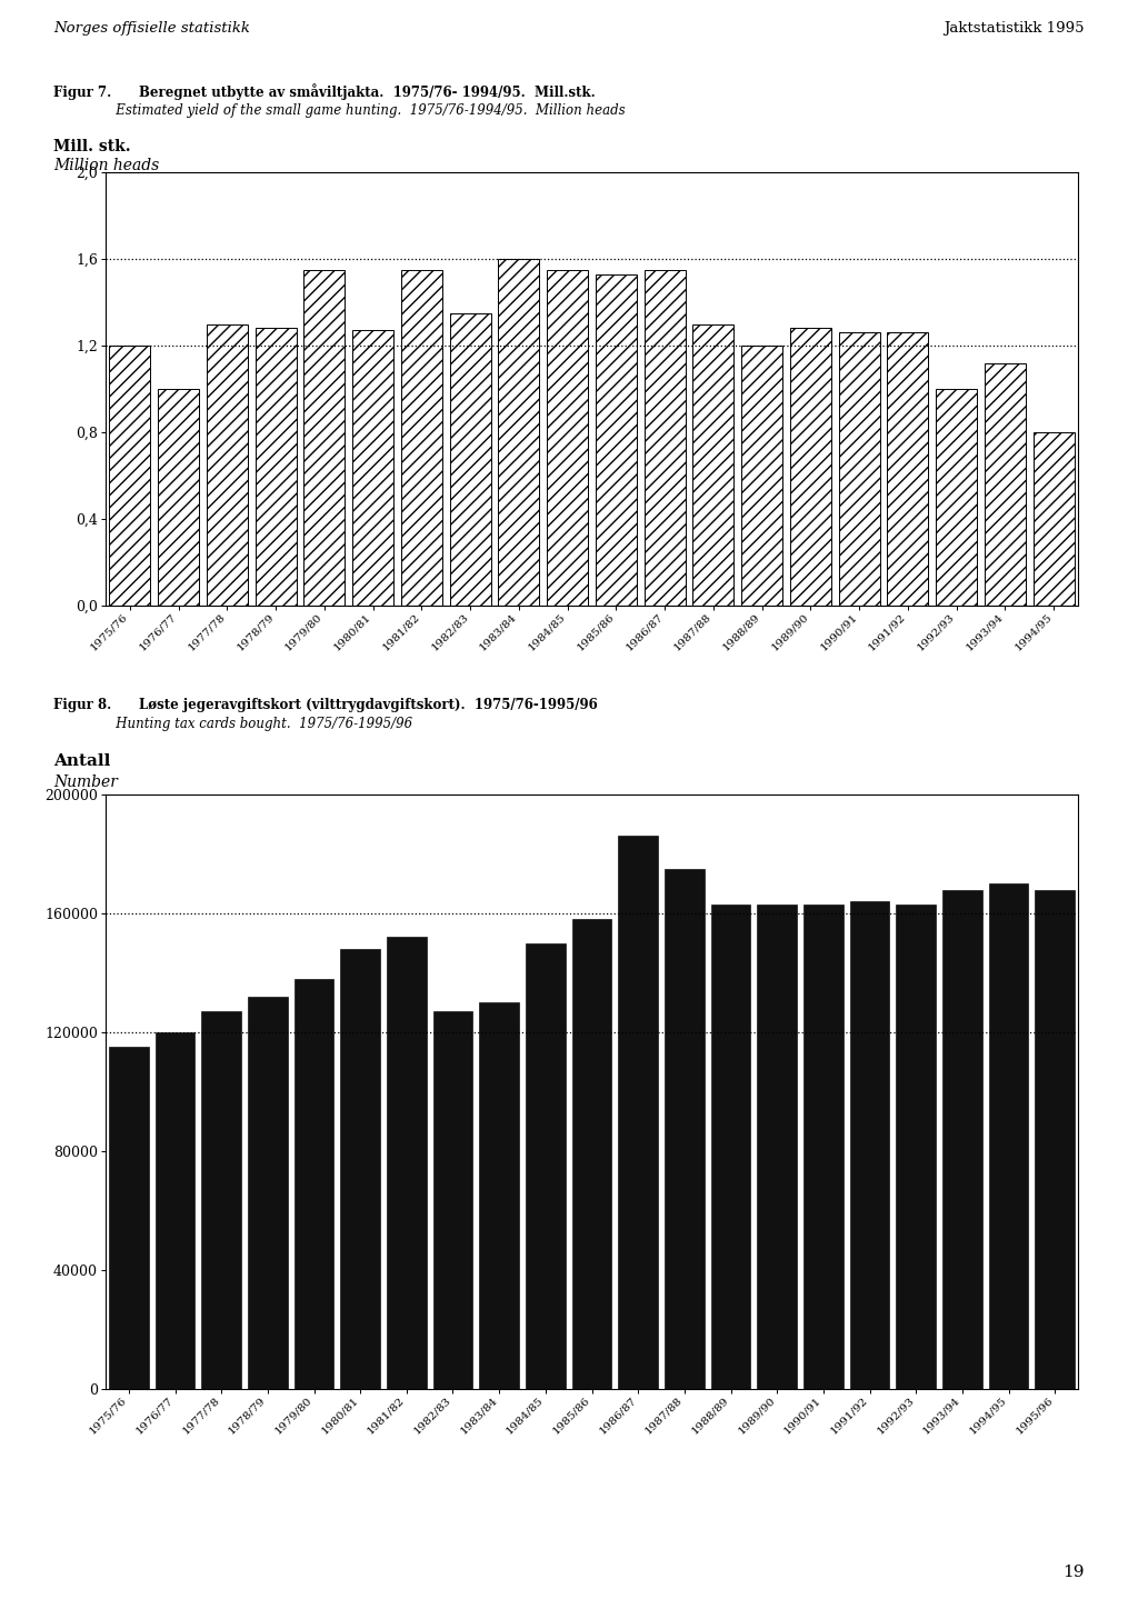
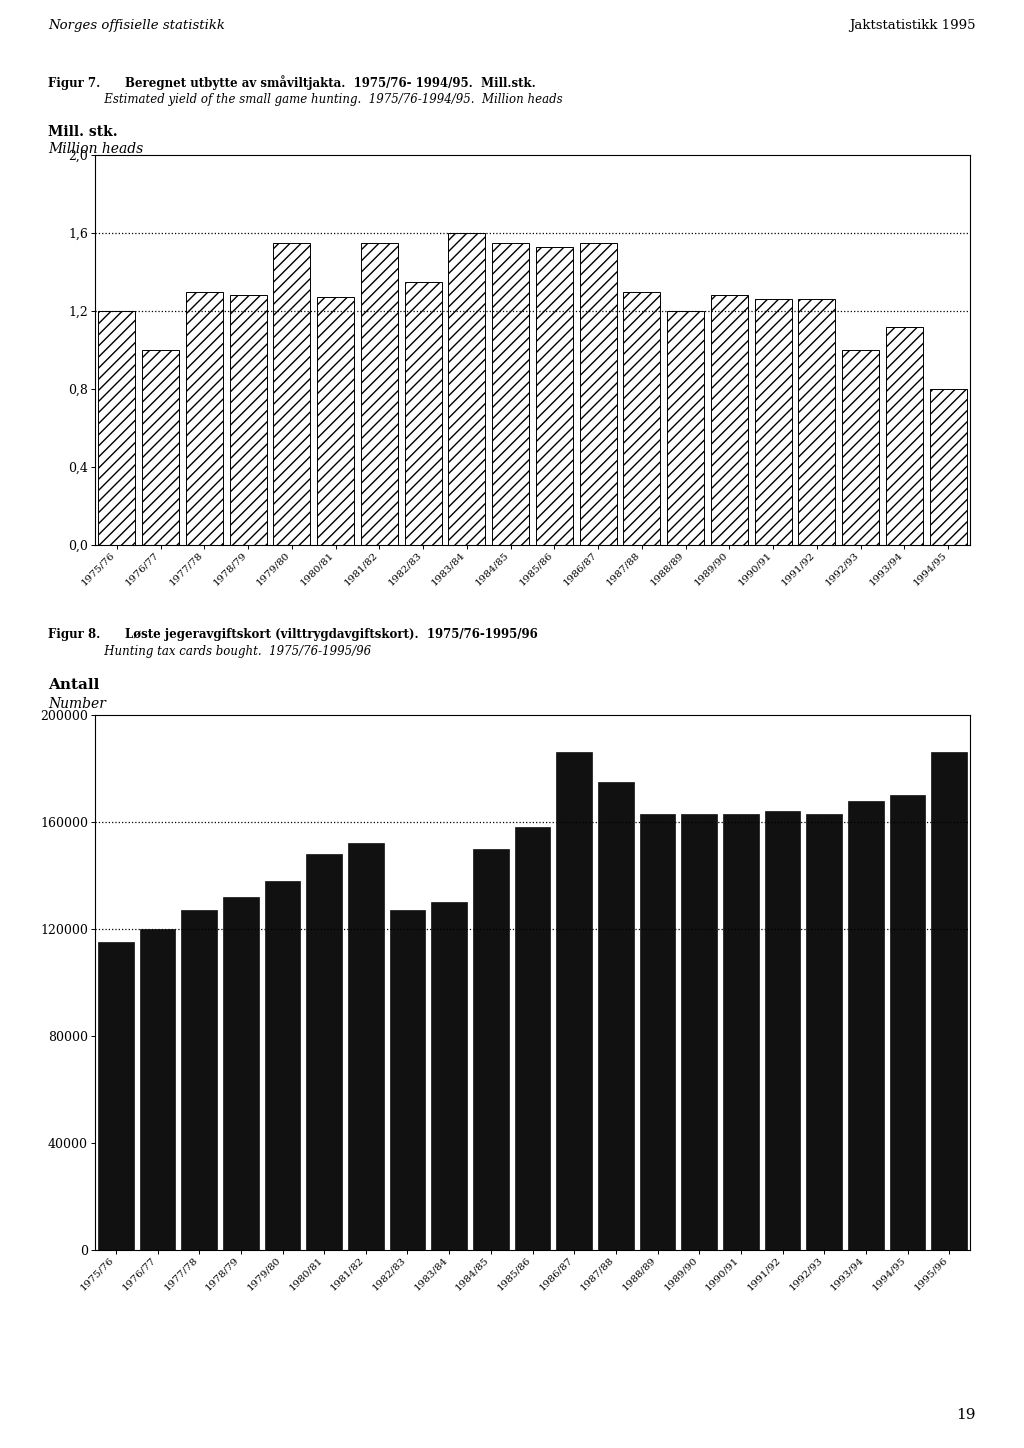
1995/96: 168000 -> 186000
